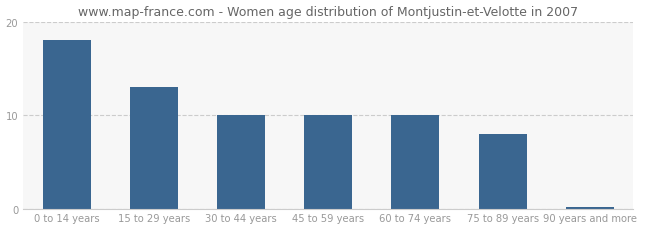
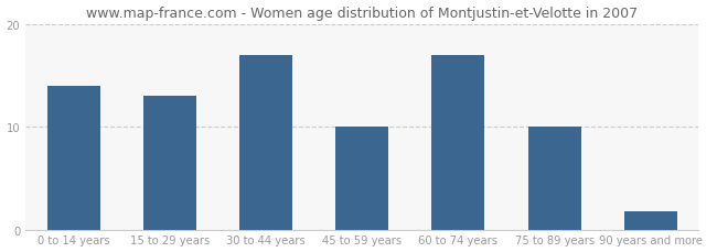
0 to 14 years: 18.0 -> 14.0
30 to 44 years: 10.0 -> 17.0
60 to 74 years: 10.0 -> 17.0
75 to 89 years: 8.0 -> 10.0
90 years and more: 0.2 -> 1.8
